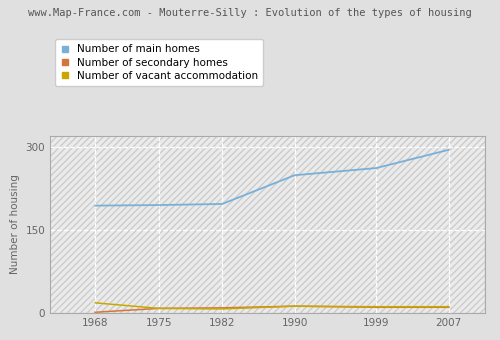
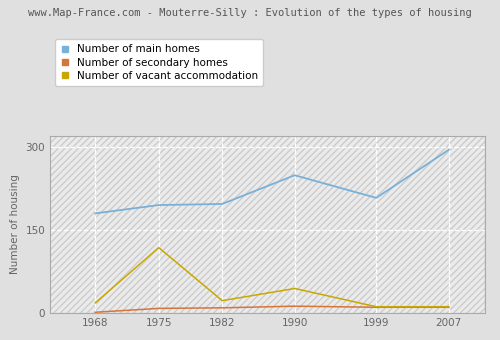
Number of main homes/1968: 194 -> 180
Number of vacant accommodation/1975: 8 -> 118
Number of vacant accommodation/1982: 7 -> 22
Number of vacant accommodation/1990: 12 -> 44
Number of main homes/1999: 262 -> 208
